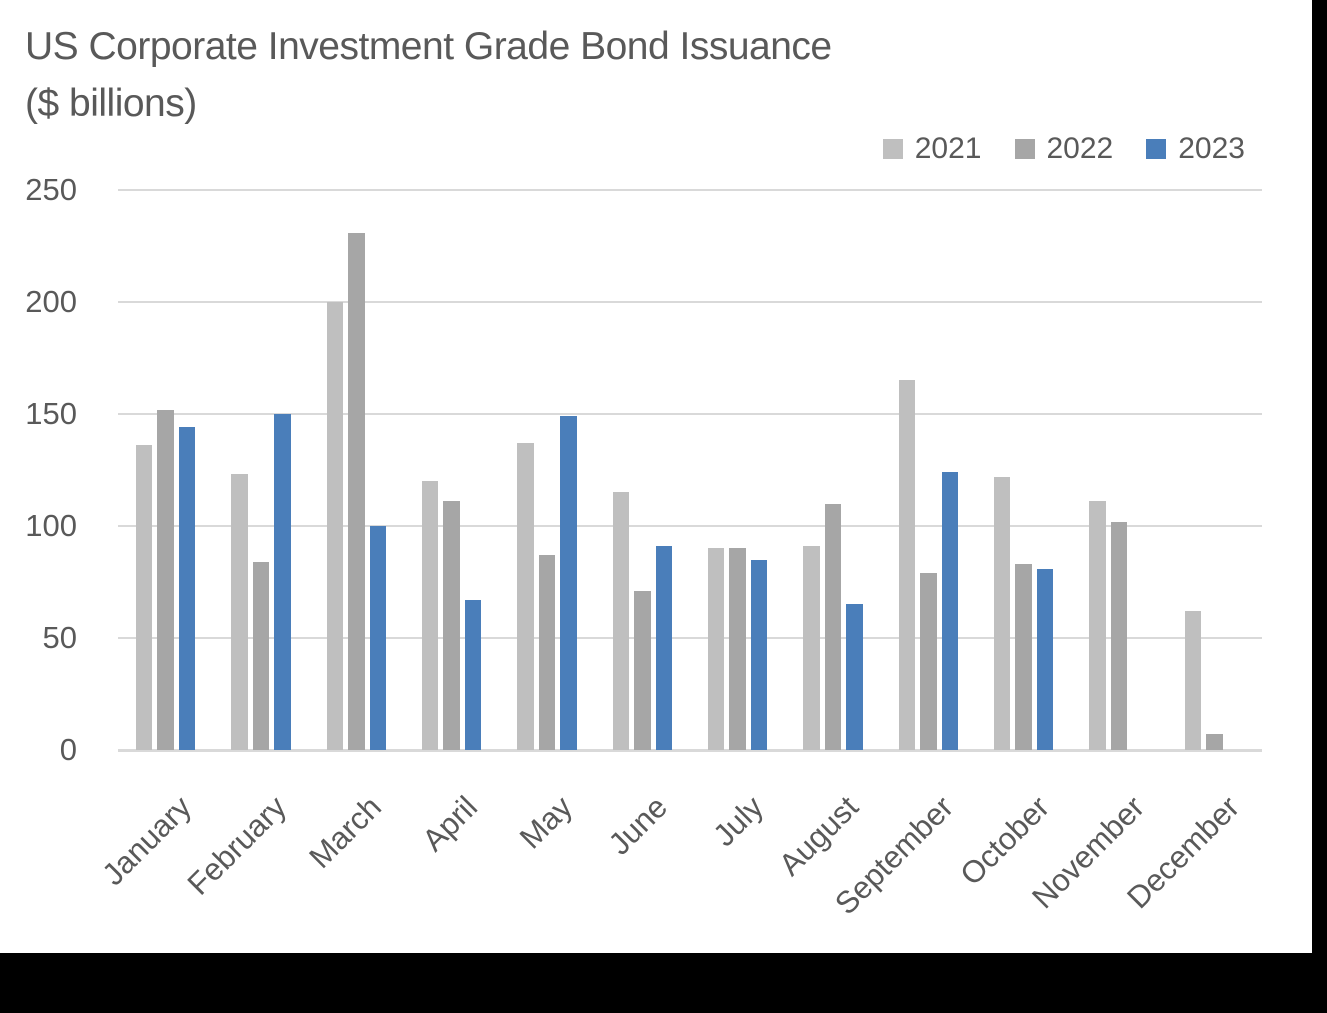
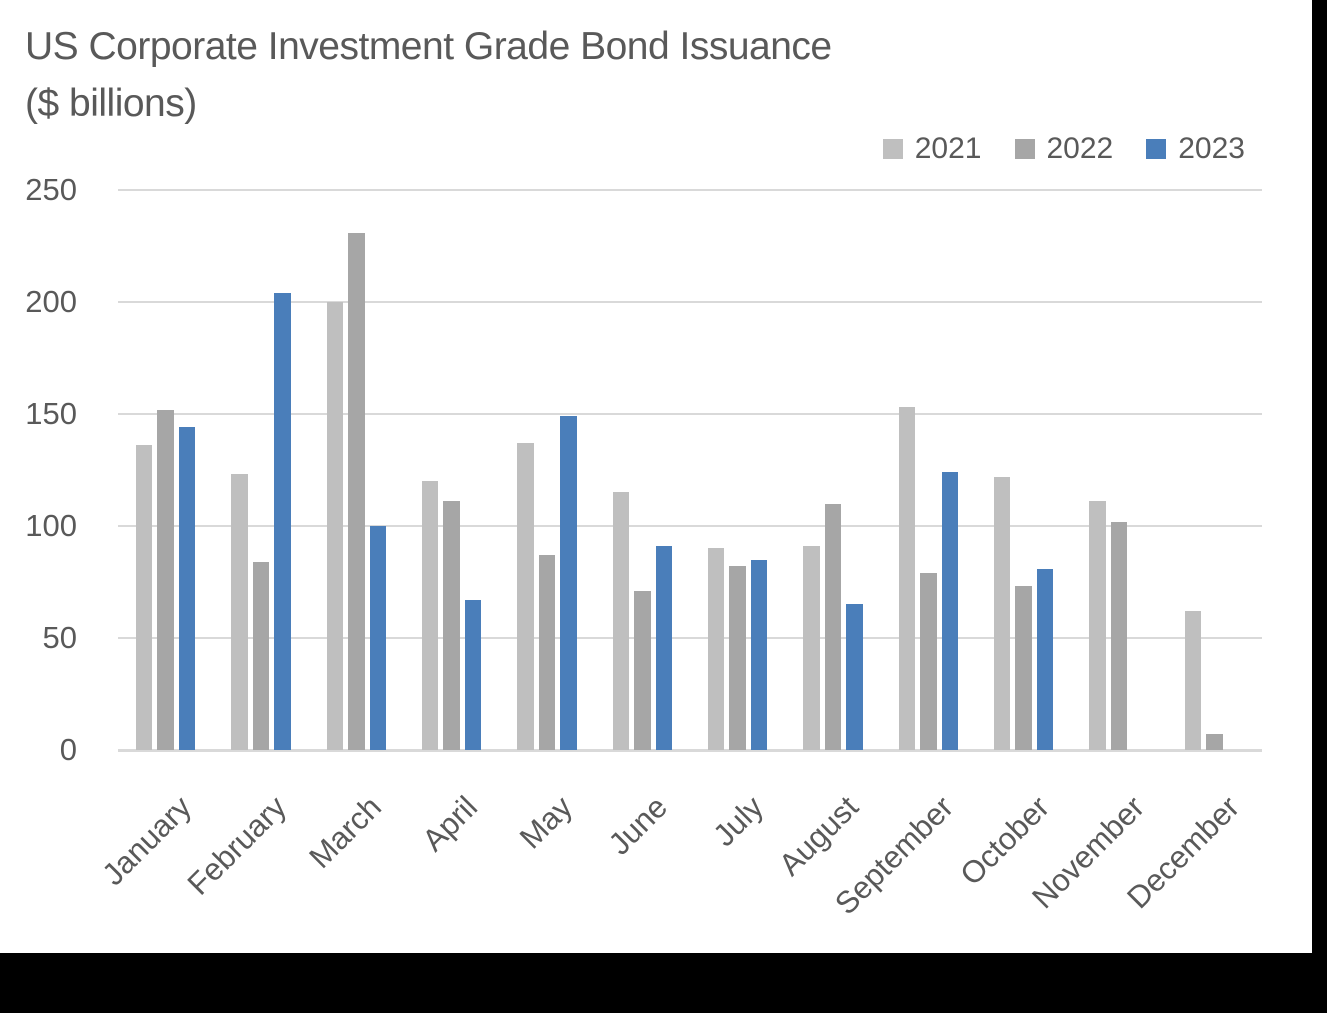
2023/February: 150 -> 204
2022/July: 90 -> 82
2021/September: 165 -> 153
2022/October: 83 -> 73
